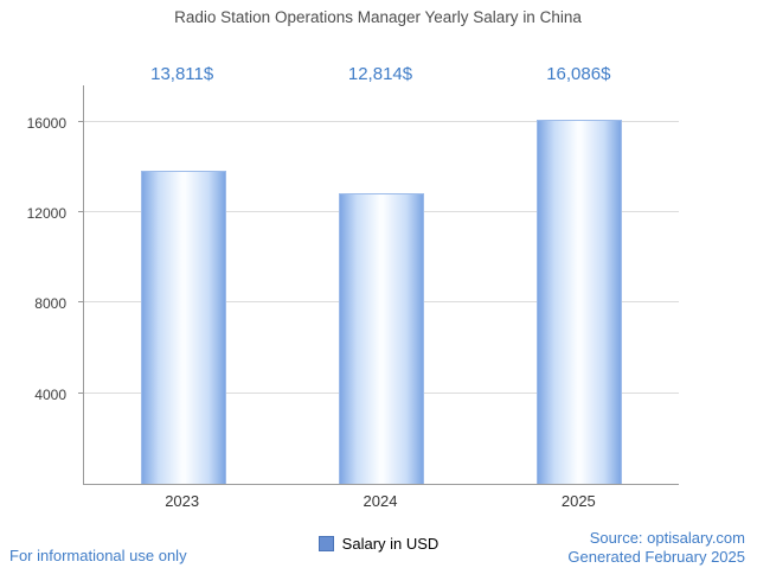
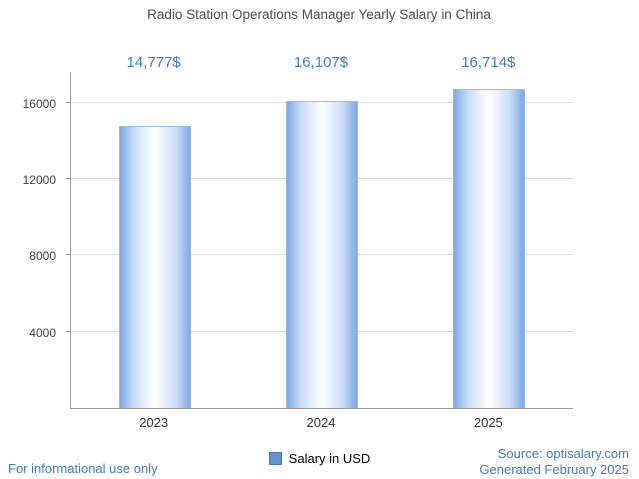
2023: 13,811 -> 14,777
2024: 12,814 -> 16,107
2025: 16,086 -> 16,714
